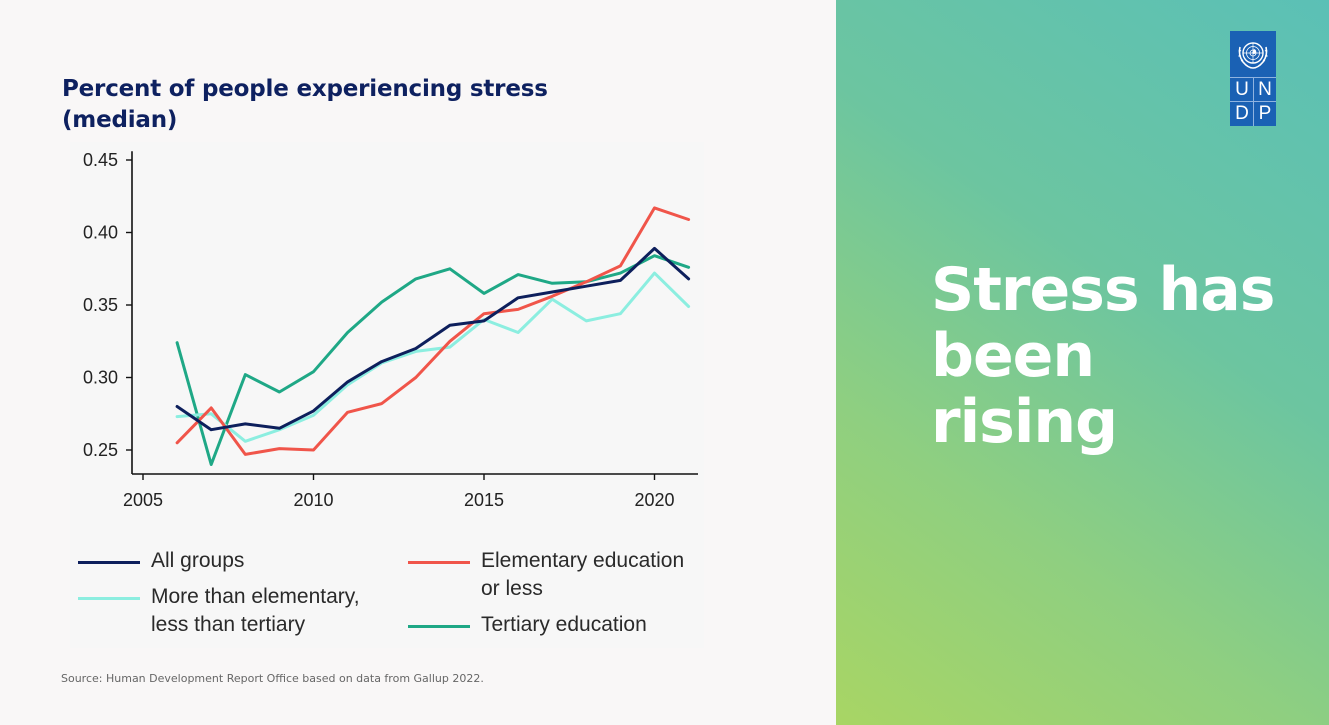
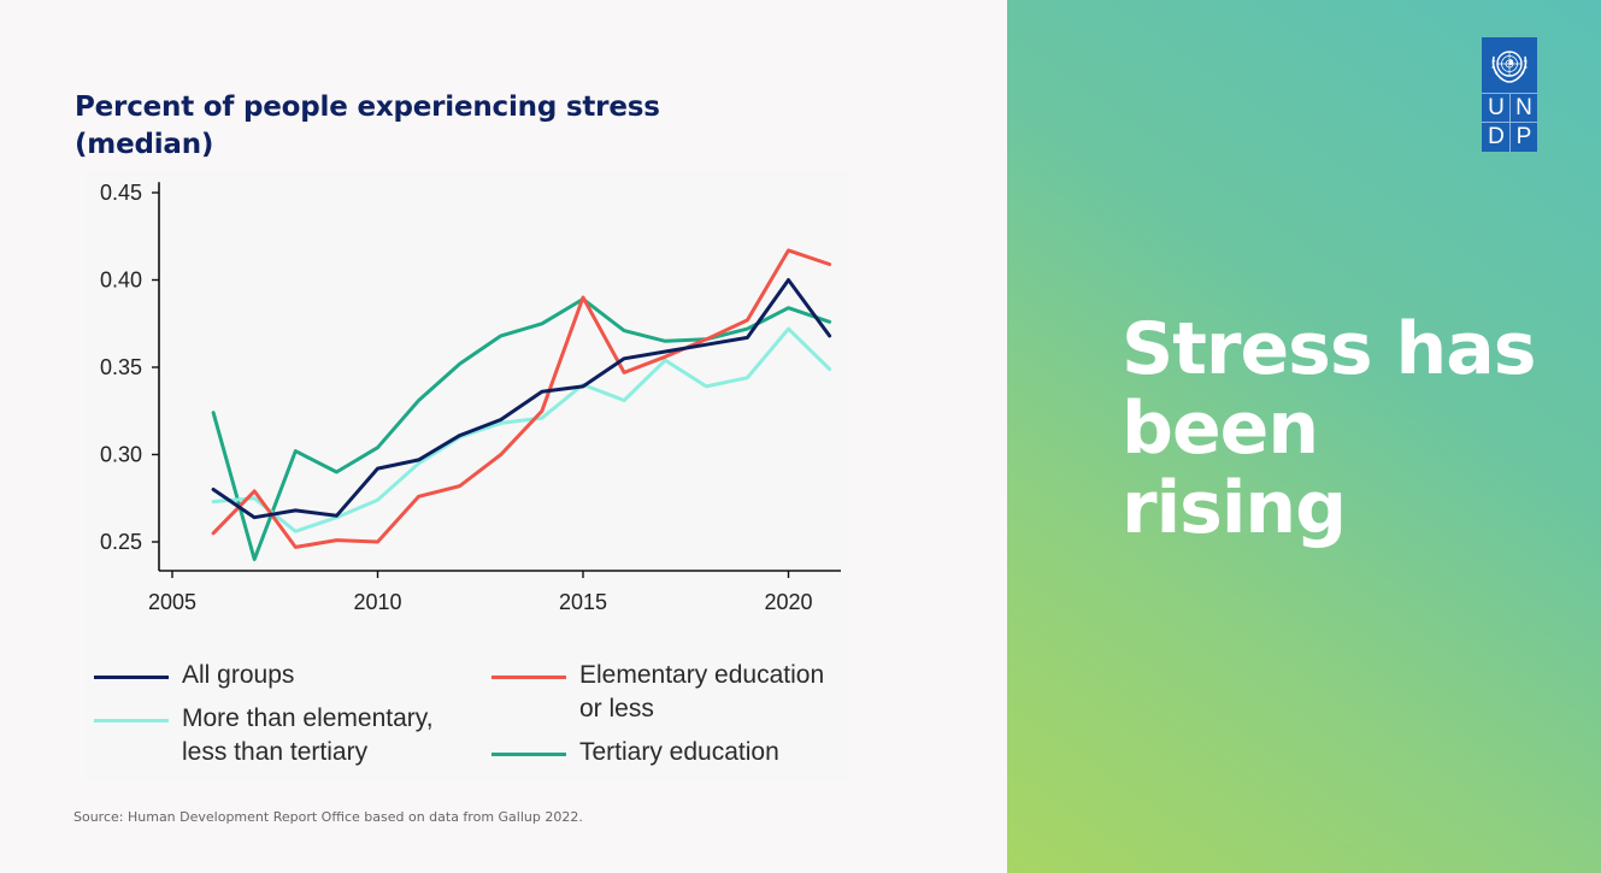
All groups/2010: 0.277 -> 0.292
Elementary education or less/2015: 0.344 -> 0.390
Tertiary education/2015: 0.358 -> 0.389
All groups/2020: 0.389 -> 0.400
